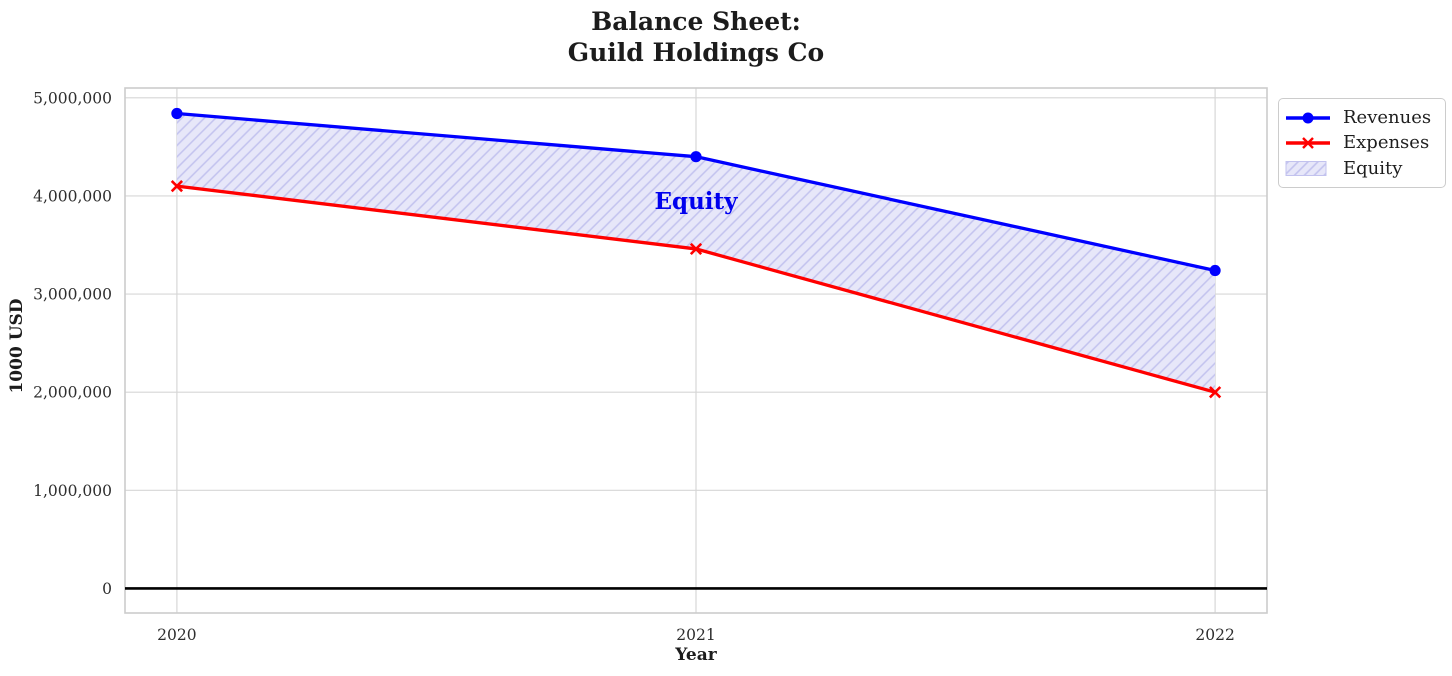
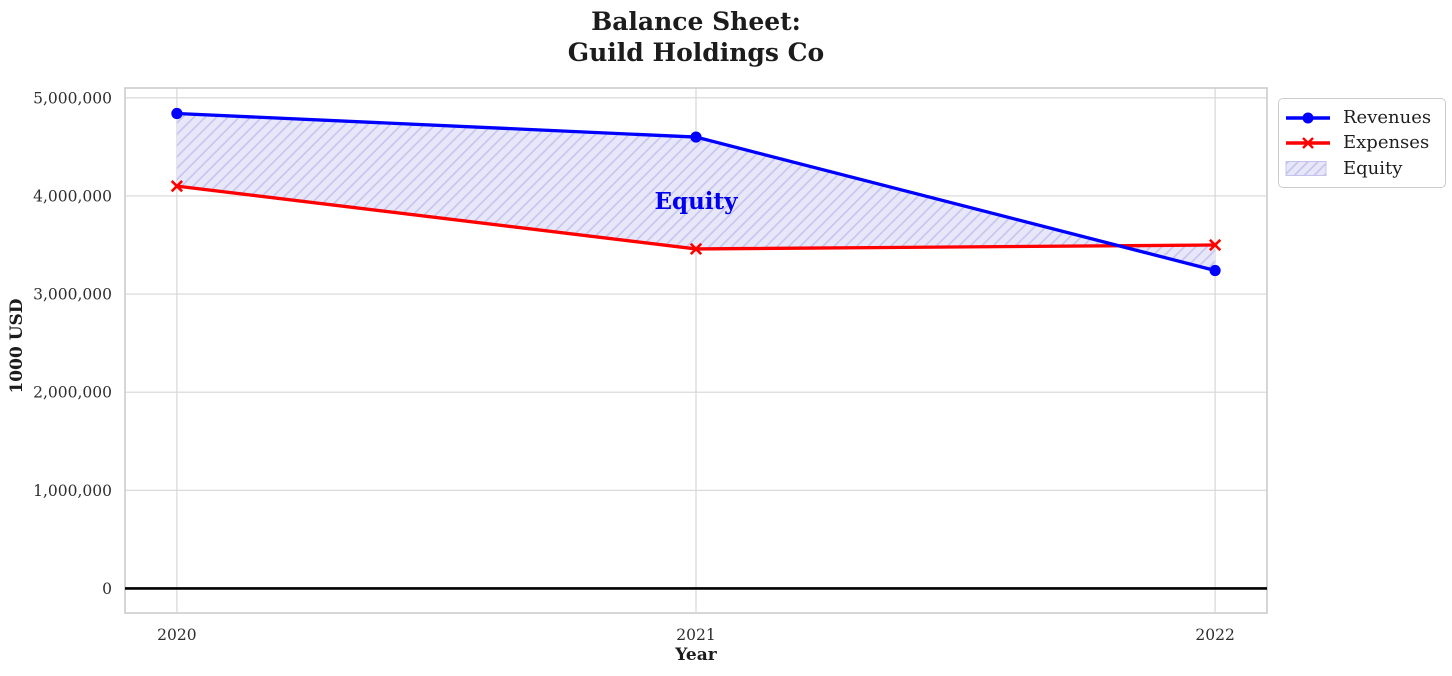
Revenues/2021: 4400000 -> 4600000
Expenses/2022: 2000000 -> 3500000
